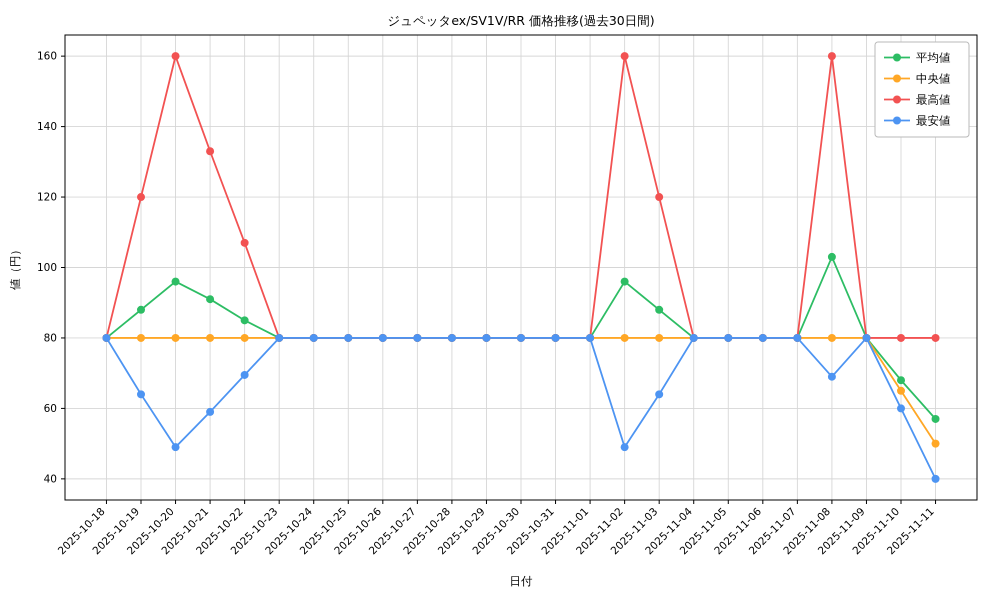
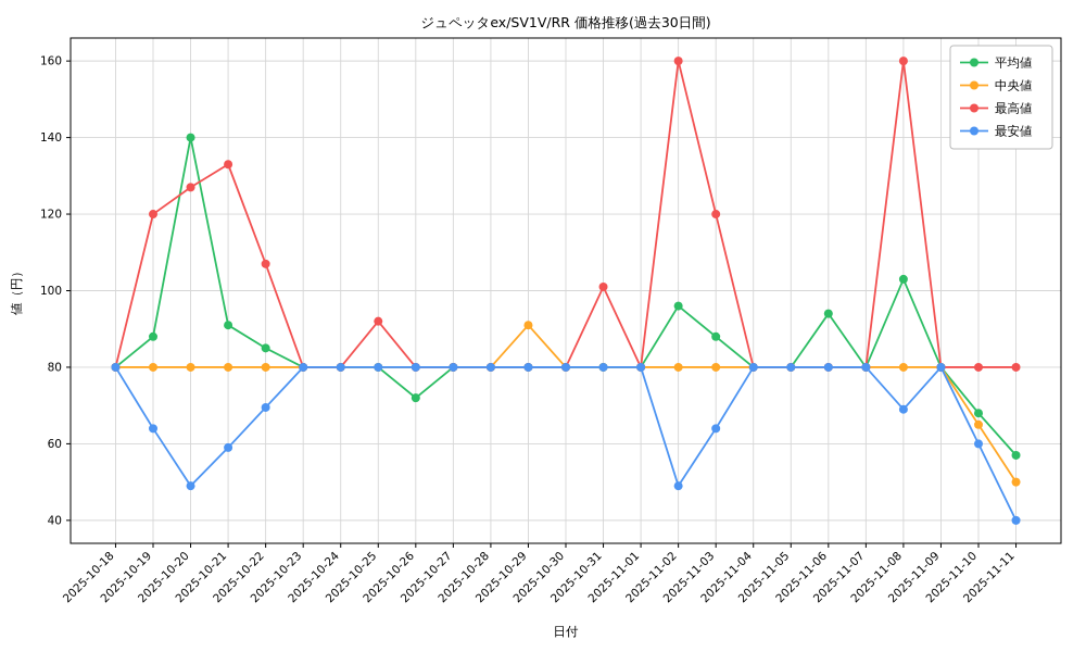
平均値/2025-10-20: 96 -> 140
最高値/2025-10-20: 160 -> 127
最高値/2025-10-25: 80 -> 92
平均値/2025-10-26: 80 -> 72
中央値/2025-10-29: 80 -> 91
最高値/2025-10-31: 80 -> 101
平均値/2025-11-06: 80 -> 94
